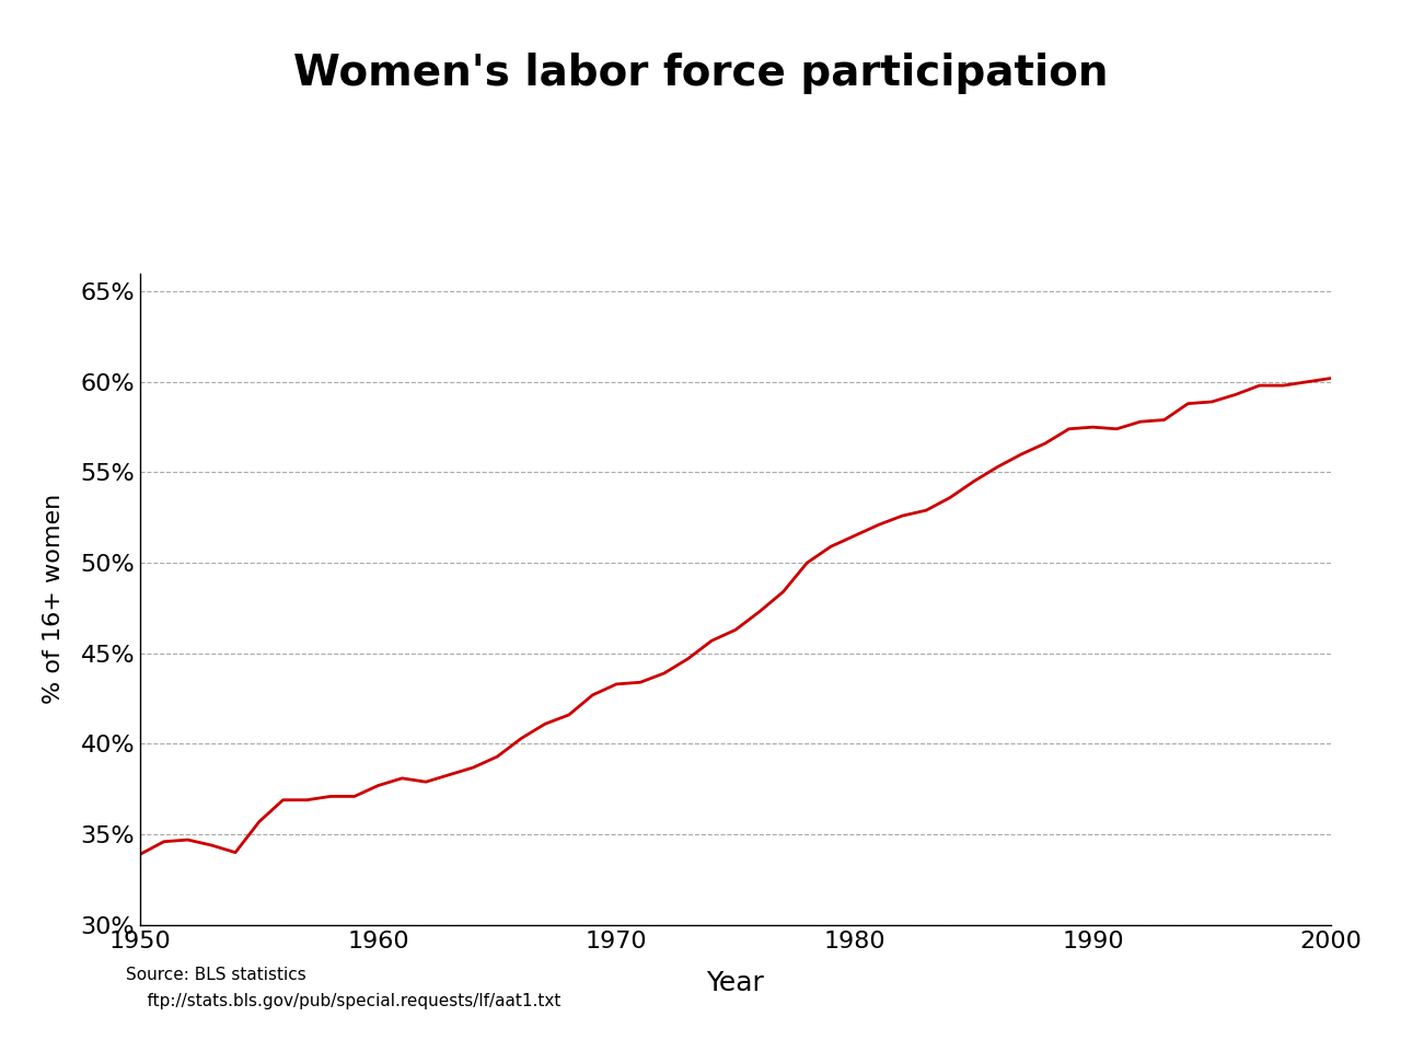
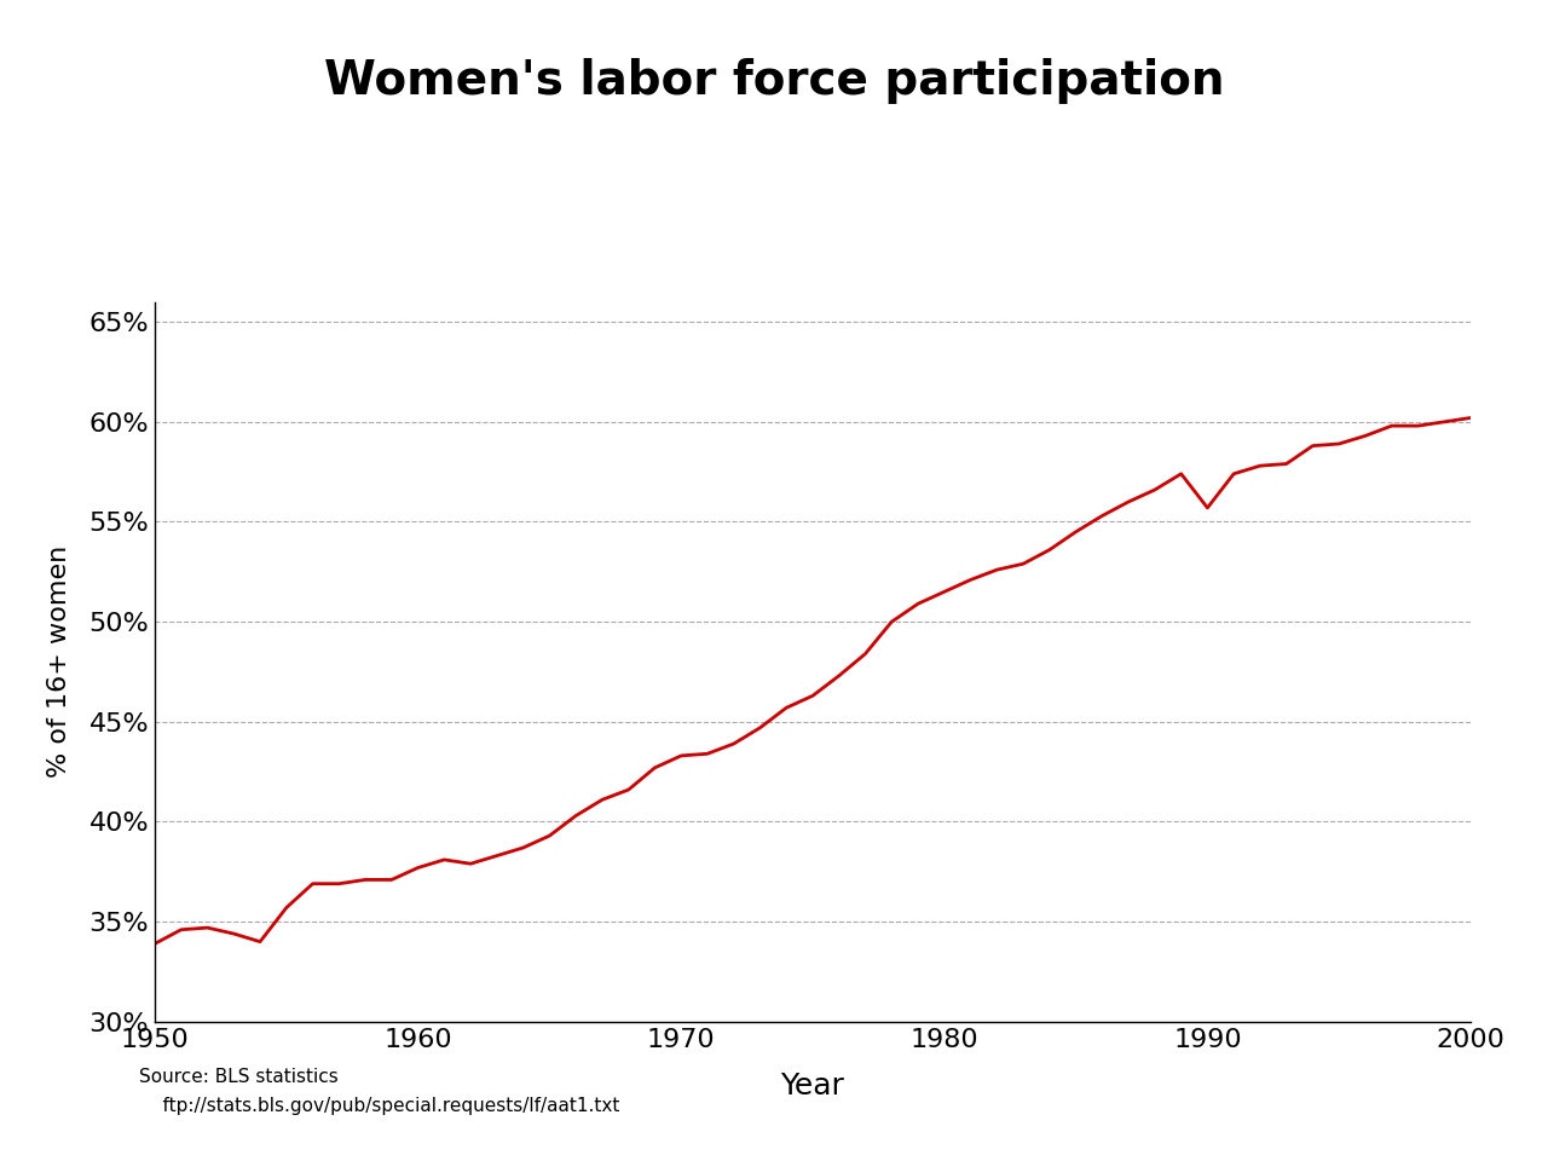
1990: 57.5% -> 55.7%
